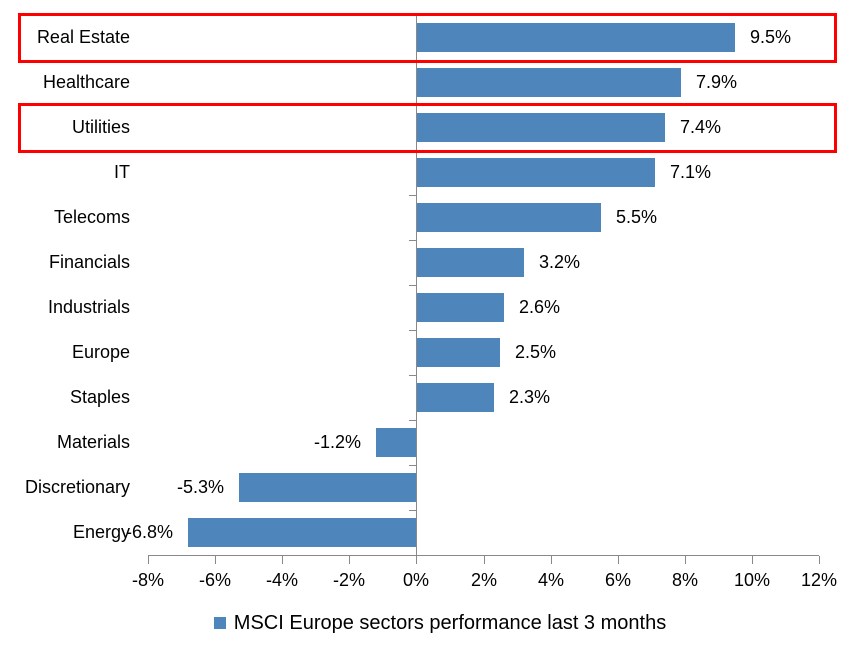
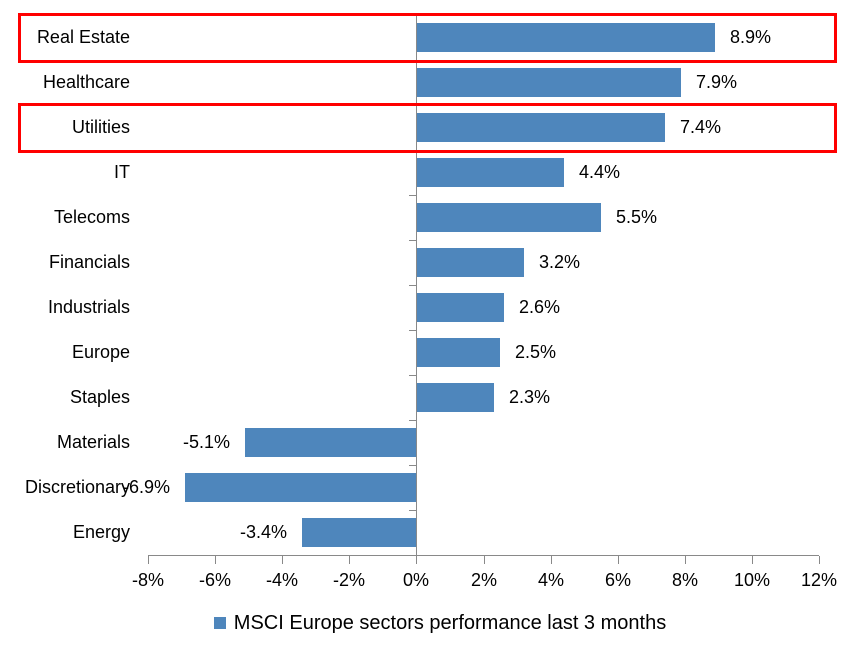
Real Estate: 9.5% -> 8.9%
IT: 7.1% -> 4.4%
Materials: -1.2% -> -5.1%
Discretionary: -5.3% -> -6.9%
Energy: -6.8% -> -3.4%
